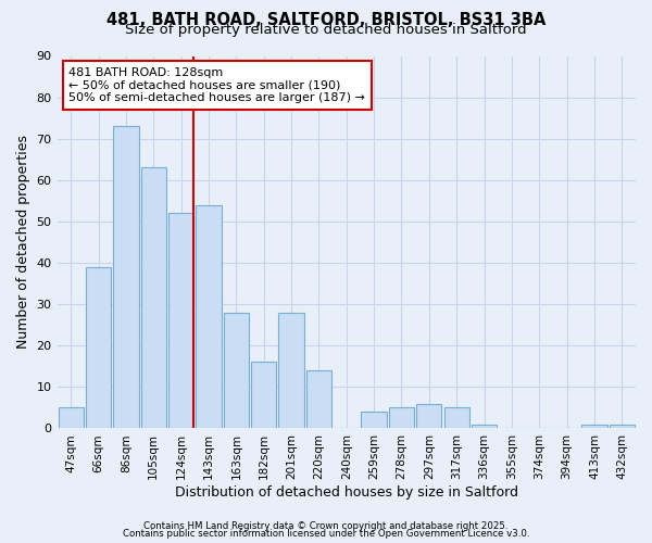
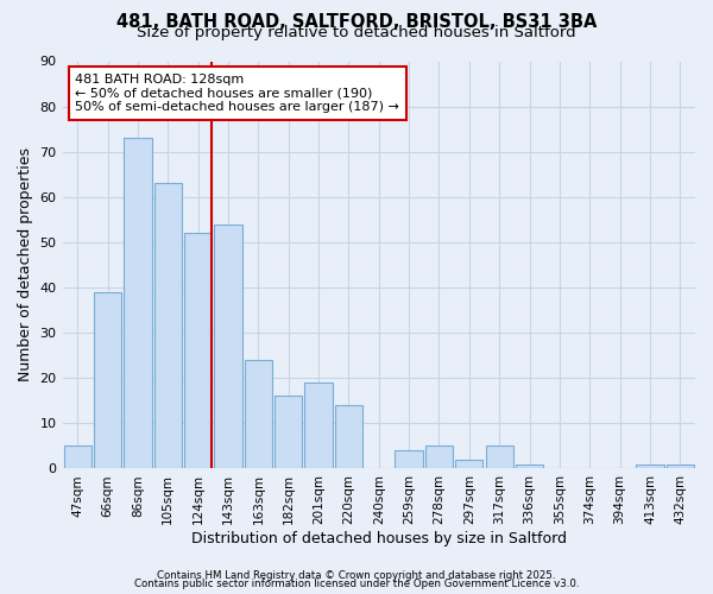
163sqm: 28 -> 24
201sqm: 28 -> 19
297sqm: 6 -> 2
